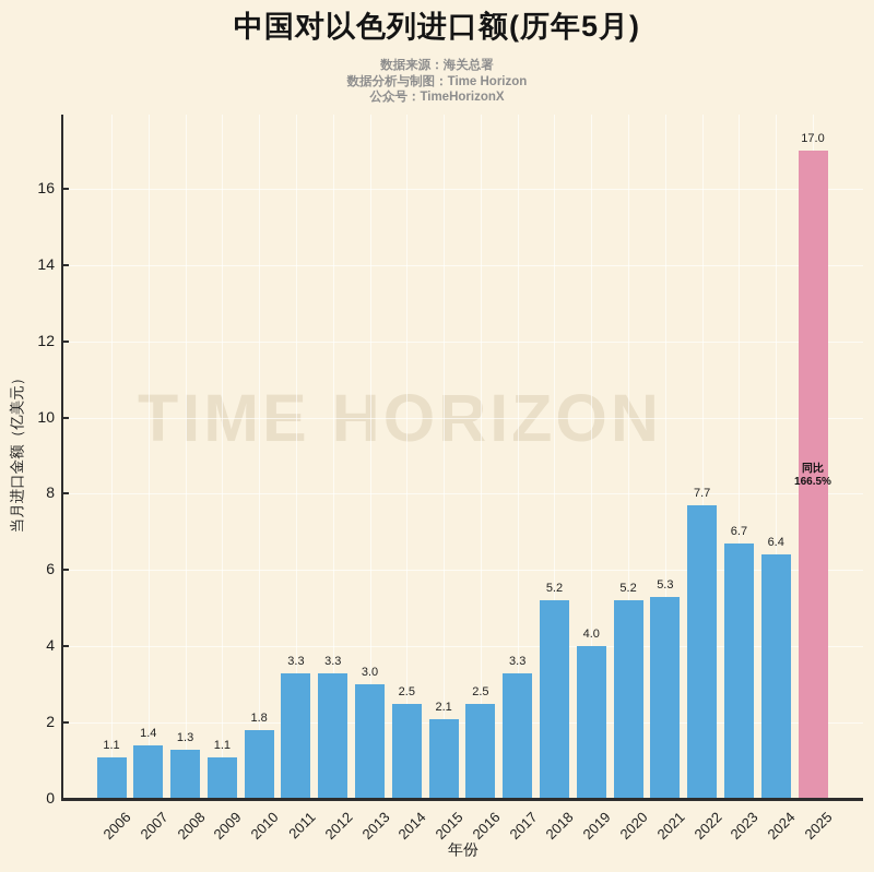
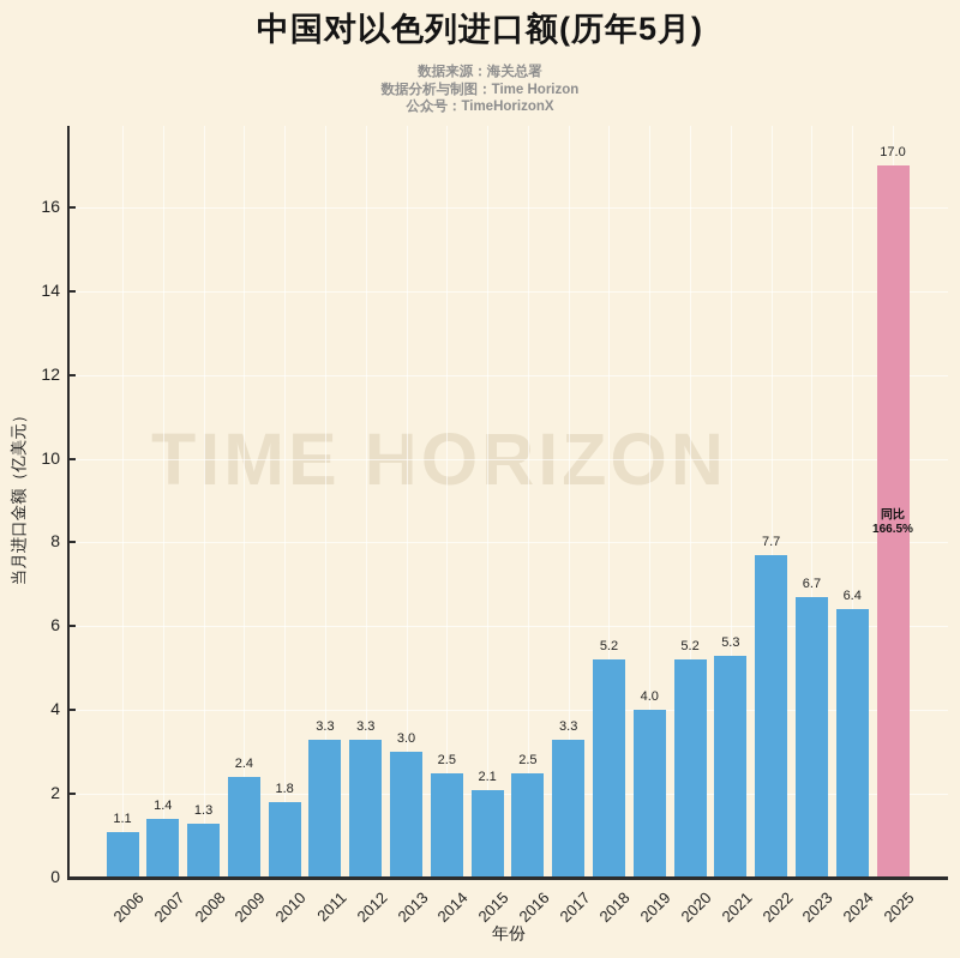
2009: 1.1 -> 2.4
